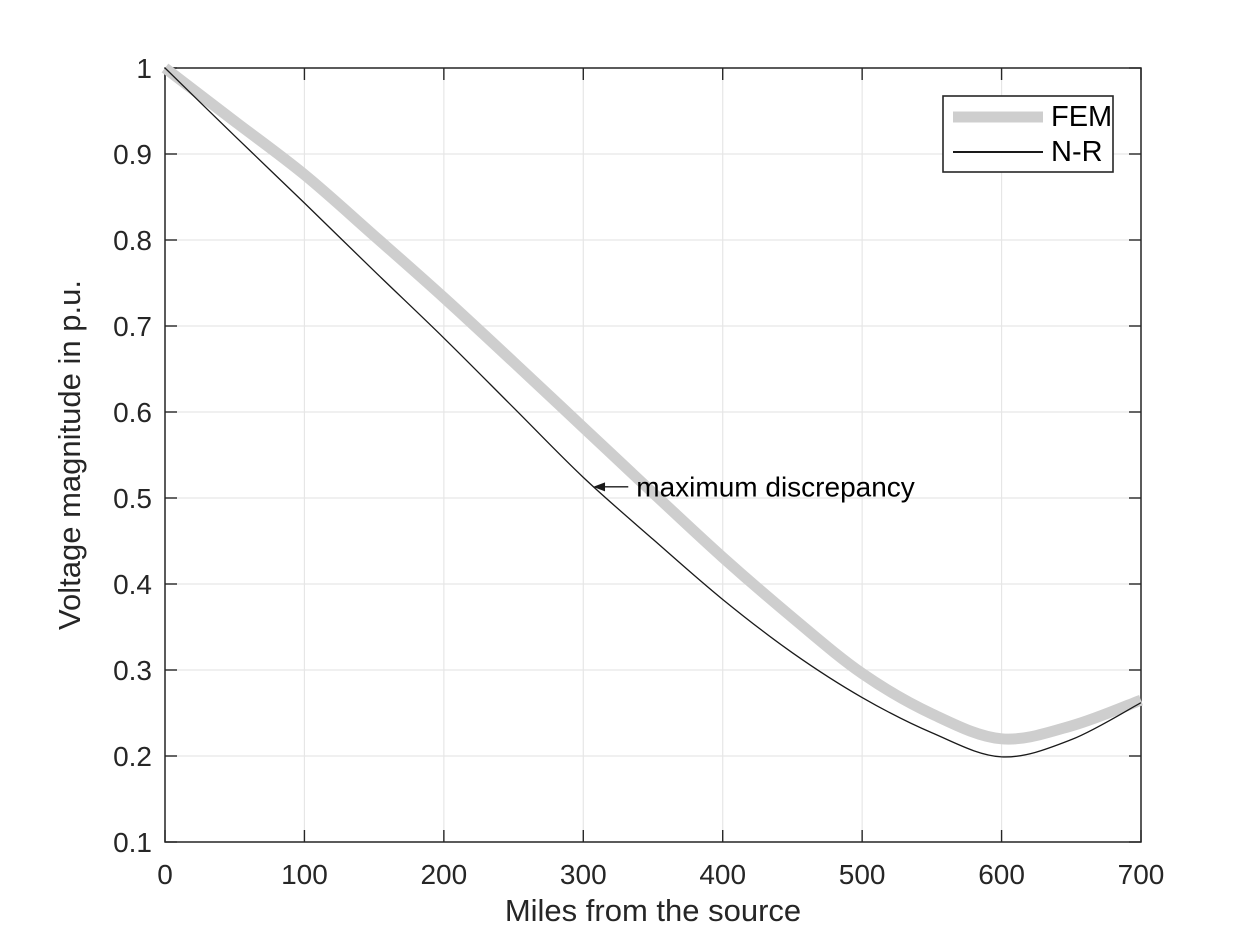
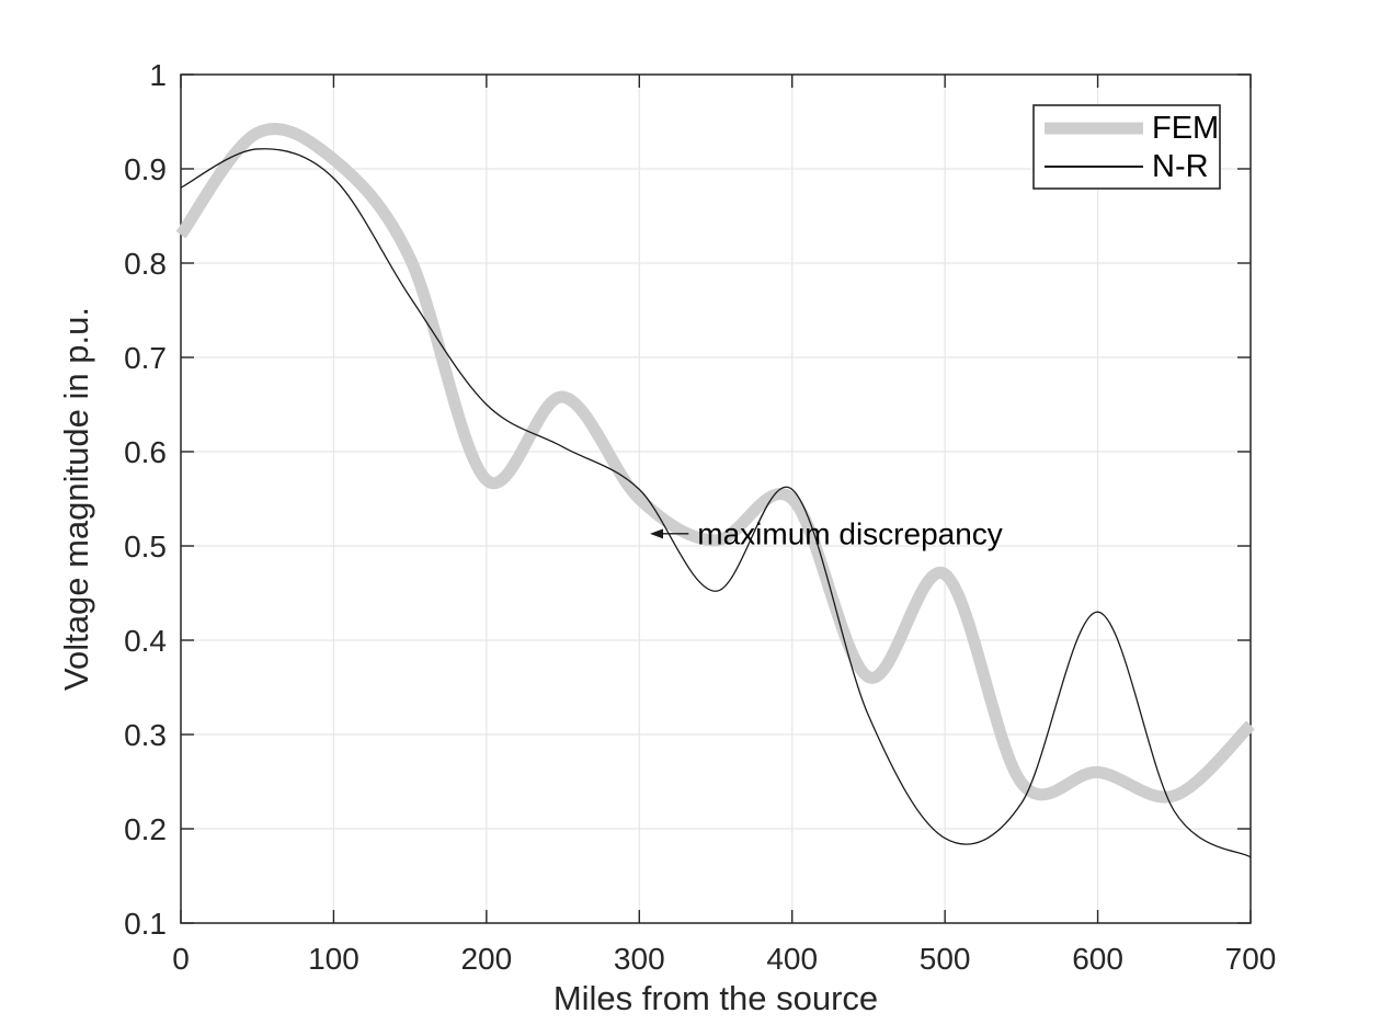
FEM/0: 1.00 -> 0.83
N-R/0: 1.00 -> 0.88
FEM/100: 0.88 -> 0.91
N-R/100: 0.84 -> 0.89
FEM/200: 0.73 -> 0.57
N-R/200: 0.69 -> 0.65
FEM/300: 0.58 -> 0.55
N-R/300: 0.52 -> 0.56
FEM/400: 0.43 -> 0.55
N-R/400: 0.38 -> 0.56
FEM/500: 0.30 -> 0.47
N-R/500: 0.27 -> 0.19
FEM/600: 0.22 -> 0.26
N-R/600: 0.20 -> 0.43
FEM/700: 0.27 -> 0.31
N-R/700: 0.26 -> 0.17
